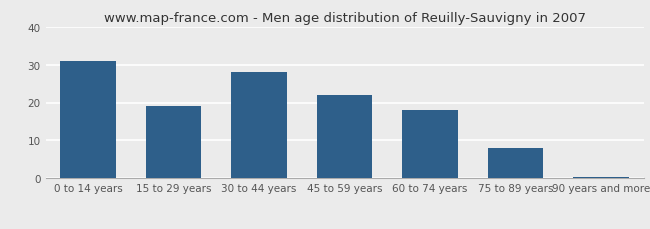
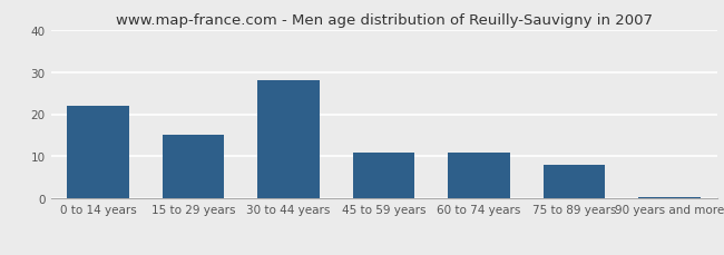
0 to 14 years: 31.0 -> 22.0
15 to 29 years: 19.0 -> 15.0
45 to 59 years: 22.0 -> 11.0
60 to 74 years: 18.0 -> 11.0
